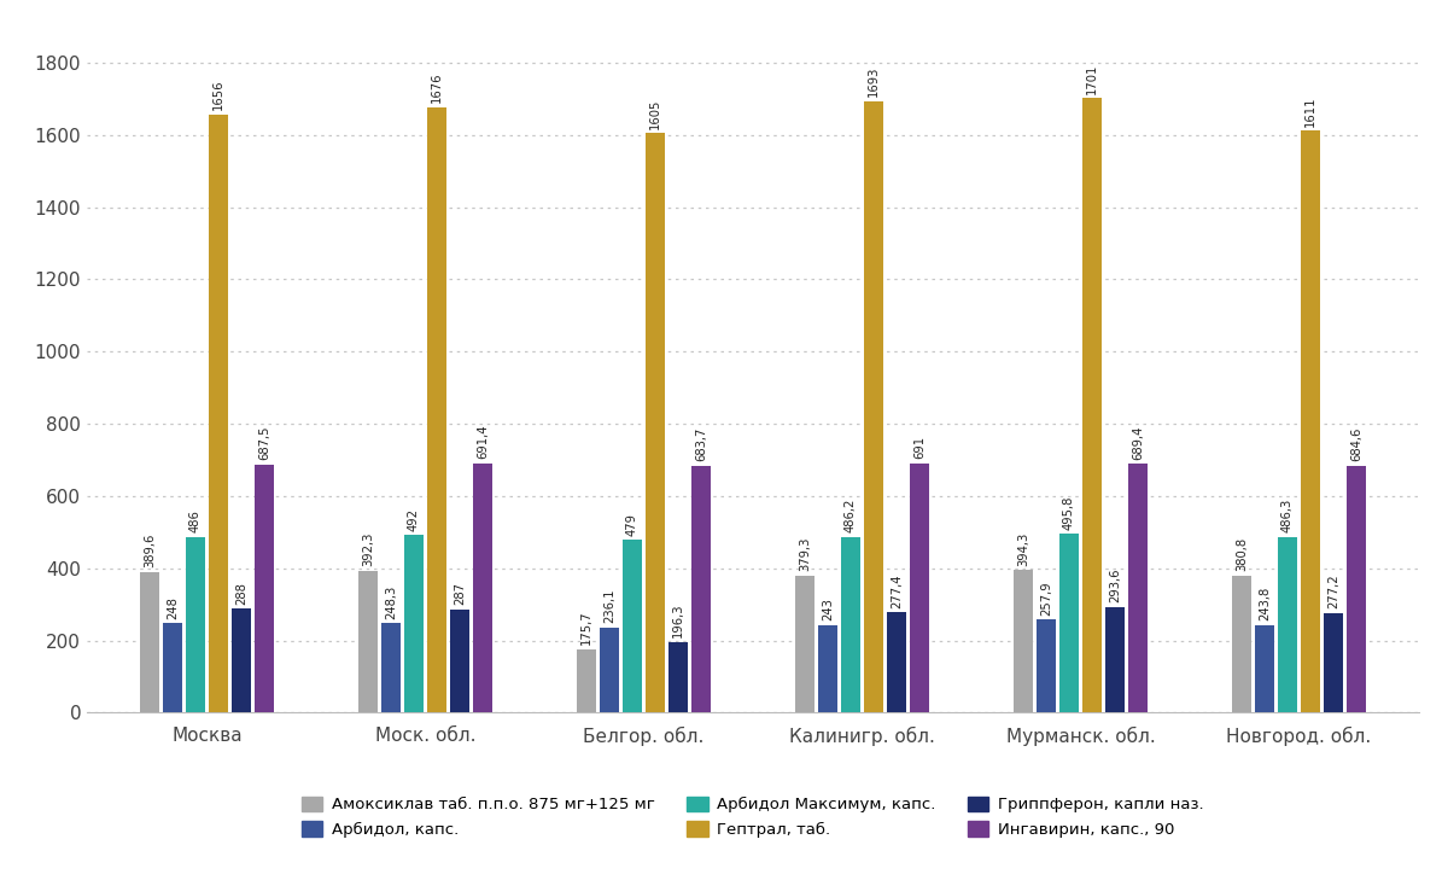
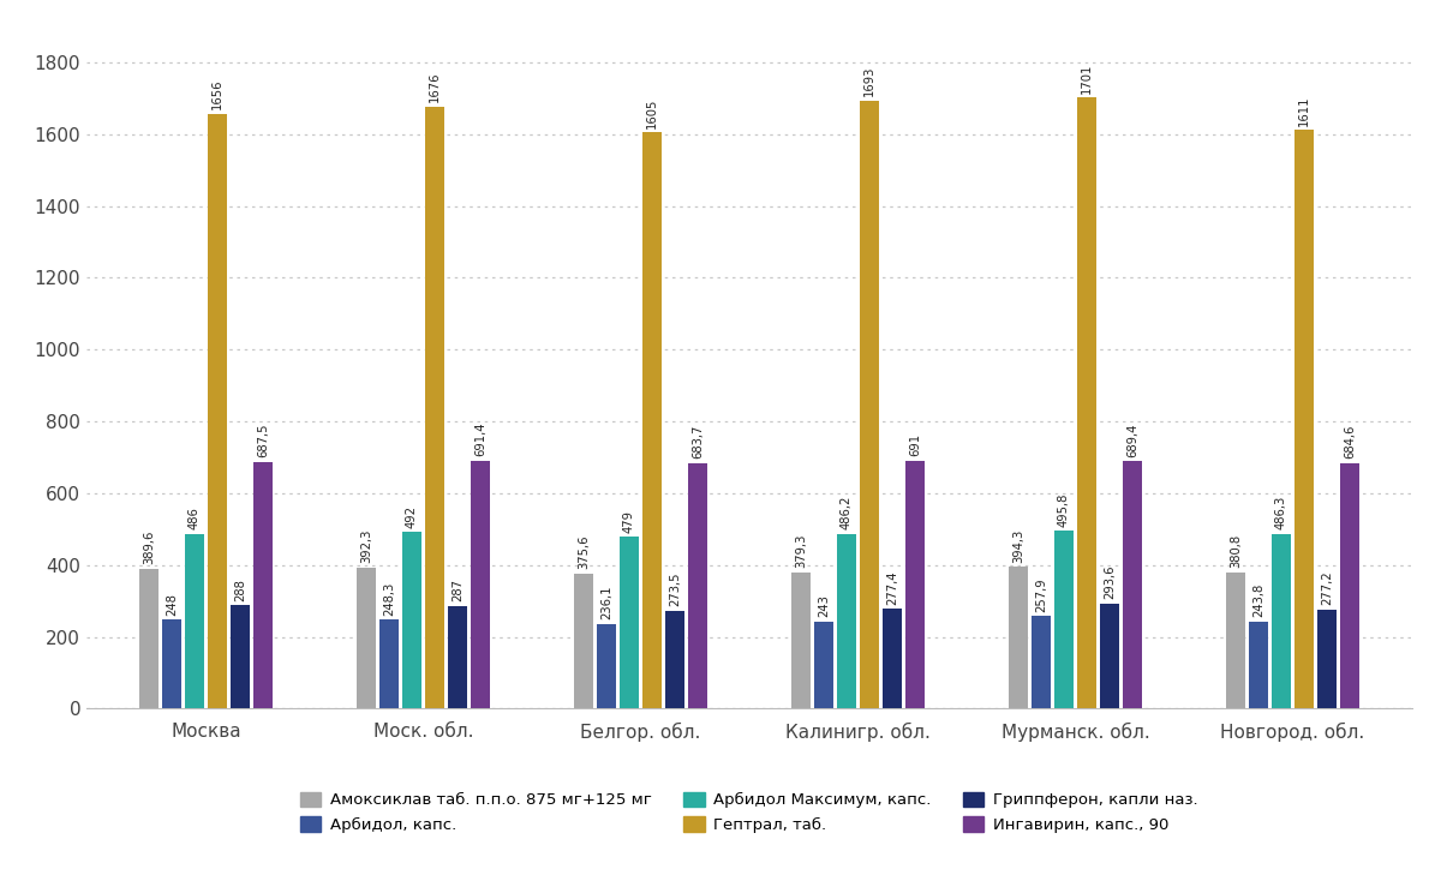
Амоксиклав таб. п.п.о. 875 мг+125 мг/Белгор. обл.: 175,7 -> 375,6
Гриппферон, капли наз./Белгор. обл.: 196,3 -> 273,5
